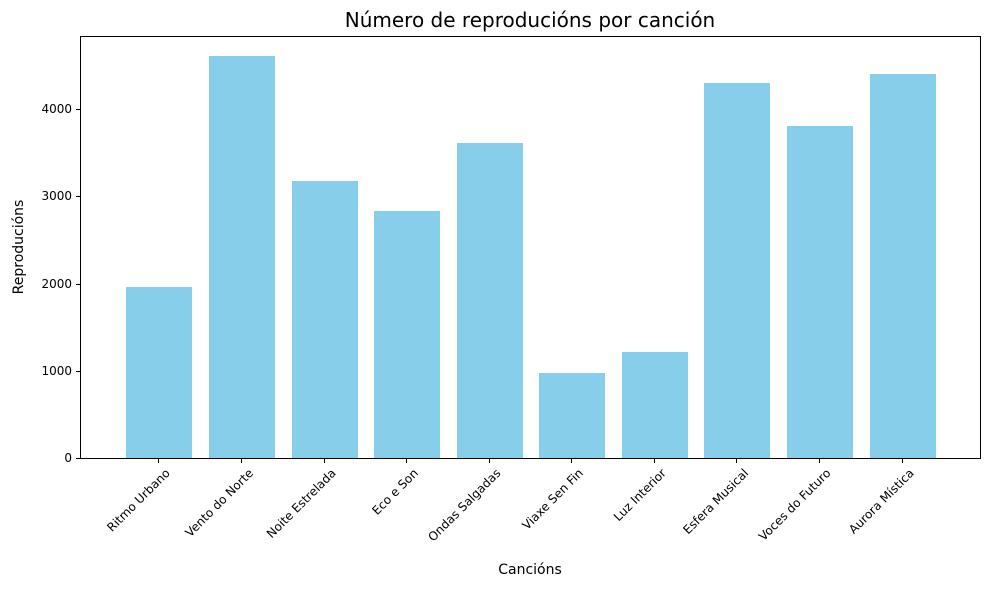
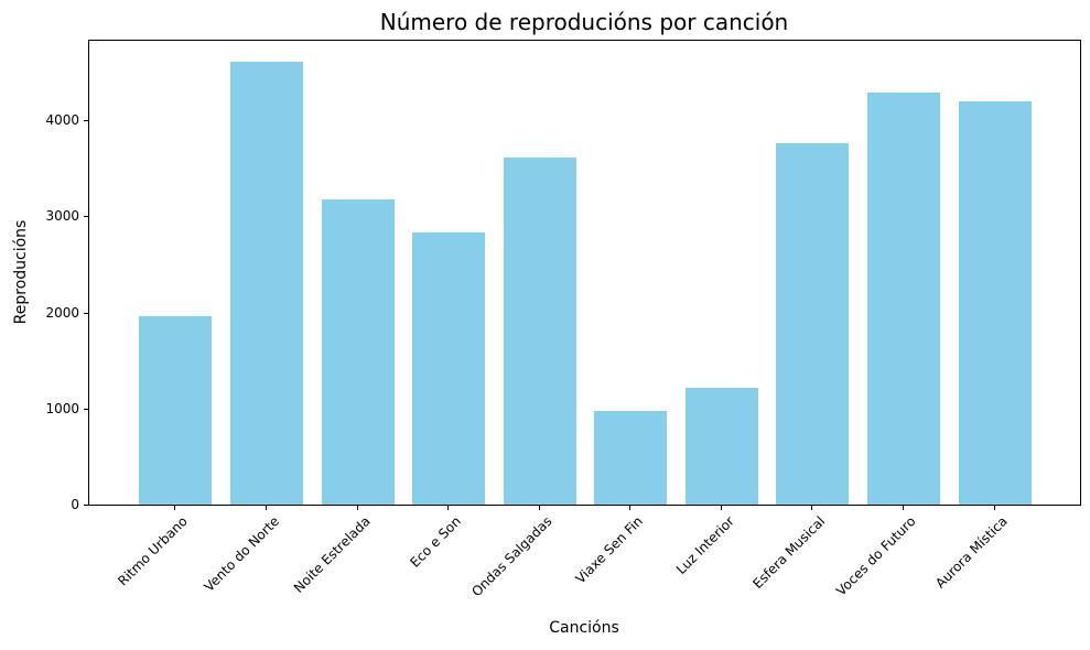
Esfera Musical: 4300 -> 3800
Voces do Futuro: 3800 -> 4300
Aurora Mística: 4400 -> 4200
